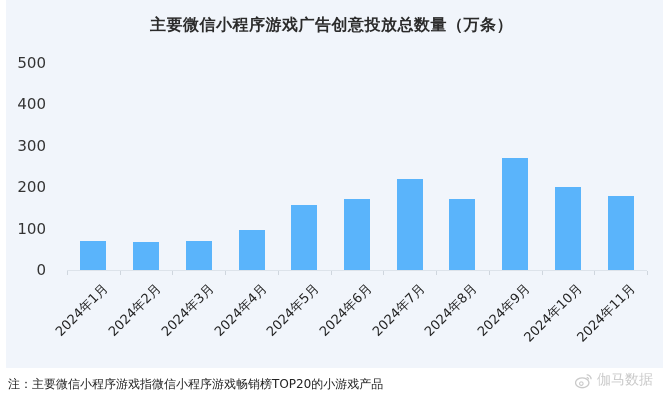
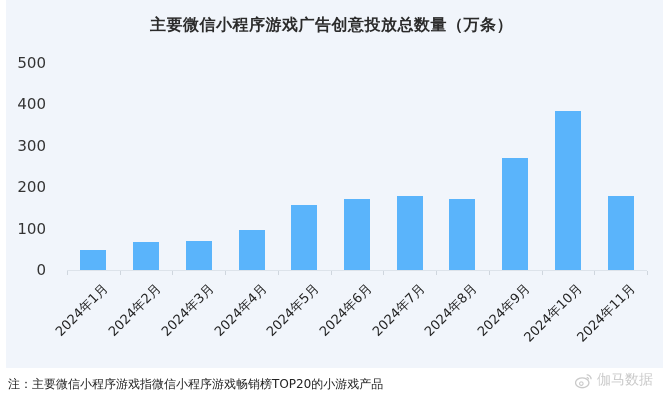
2024年1月: 70 -> 50
2024年7月: 220 -> 180
2024年10月: 200 -> 380
